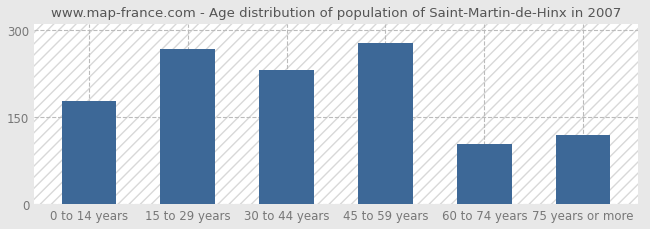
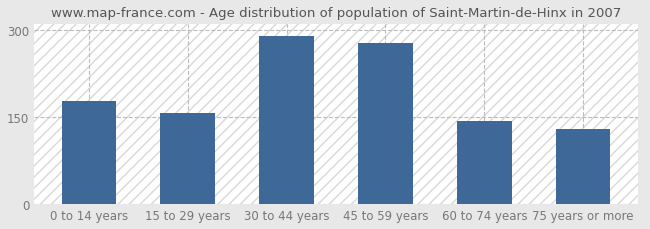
15 to 29 years: 268 -> 157
30 to 44 years: 232 -> 290
60 to 74 years: 104 -> 143
75 years or more: 120 -> 130
